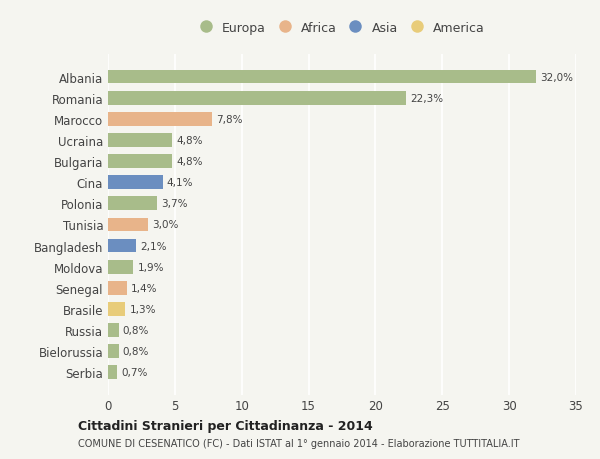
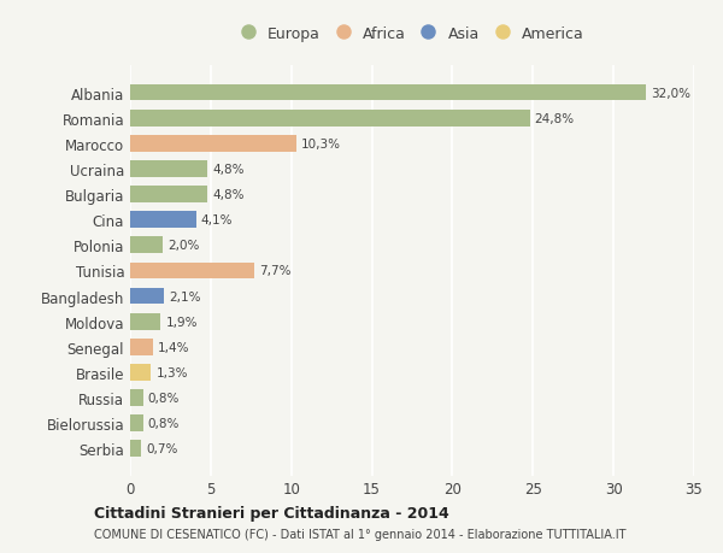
Romania: 22,3% -> 24,8%
Marocco: 7,8% -> 10,3%
Polonia: 3,7% -> 2,0%
Tunisia: 3,0% -> 7,7%
